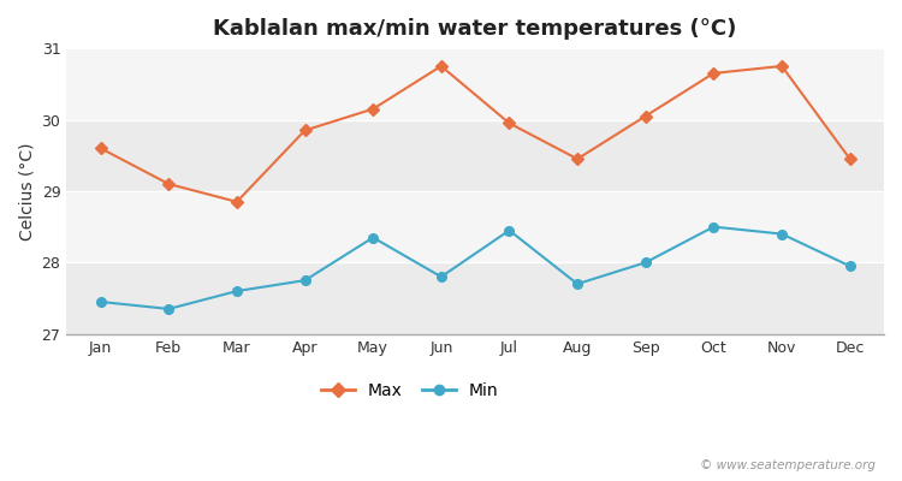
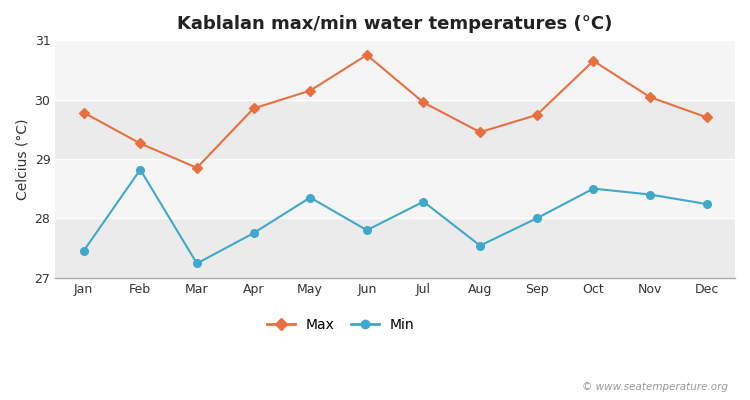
Max/Jan: 29.60 -> 29.78
Max/Feb: 29.10 -> 29.26
Min/Feb: 27.35 -> 28.82
Min/Mar: 27.60 -> 27.24
Min/Jul: 28.45 -> 28.28
Min/Aug: 27.70 -> 27.54
Max/Sep: 30.05 -> 29.74
Max/Nov: 30.75 -> 30.04
Max/Dec: 29.45 -> 29.70
Min/Dec: 27.95 -> 28.24
